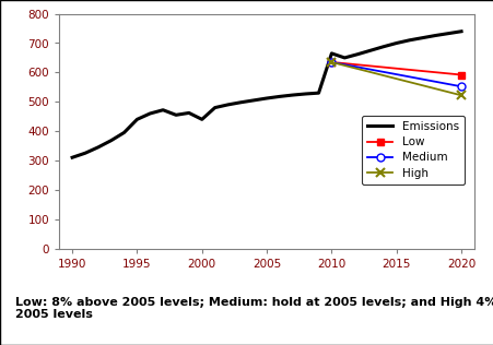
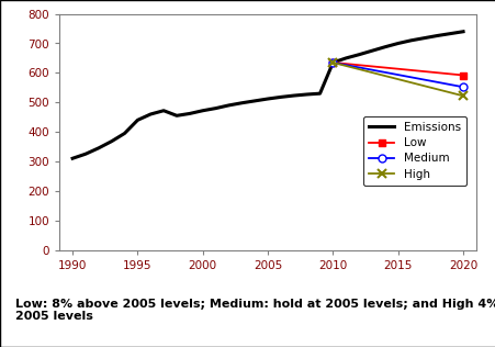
2000: 440 -> 472
2010: 665 -> 635
